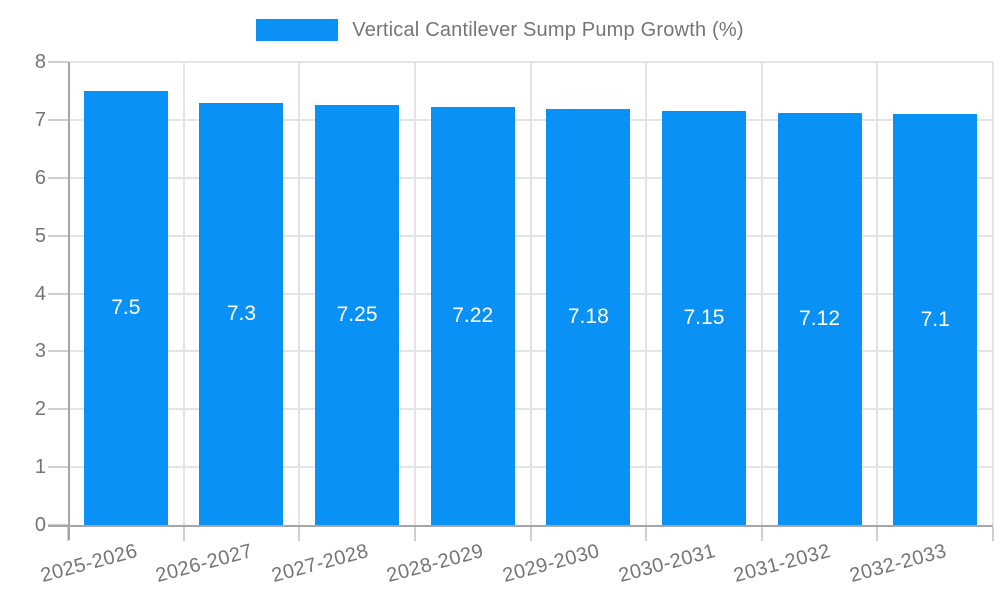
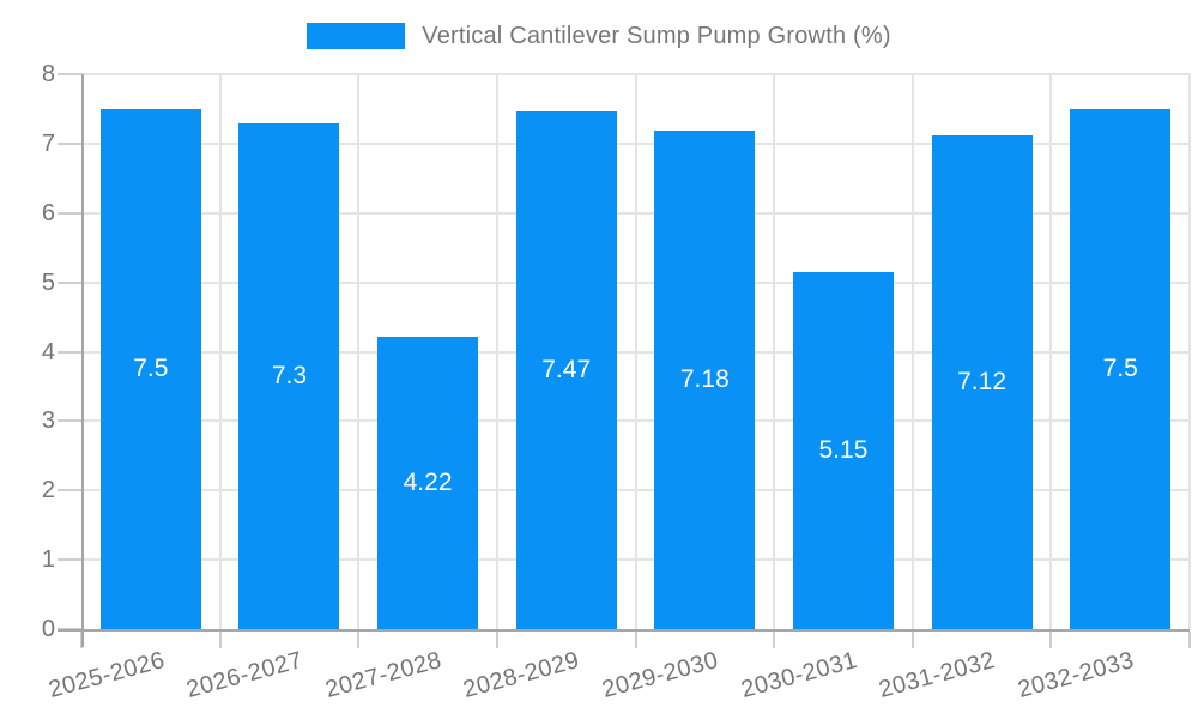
2027-2028: 7.25 -> 4.22
2028-2029: 7.22 -> 7.47
2030-2031: 7.15 -> 5.15
2032-2033: 7.1 -> 7.5
